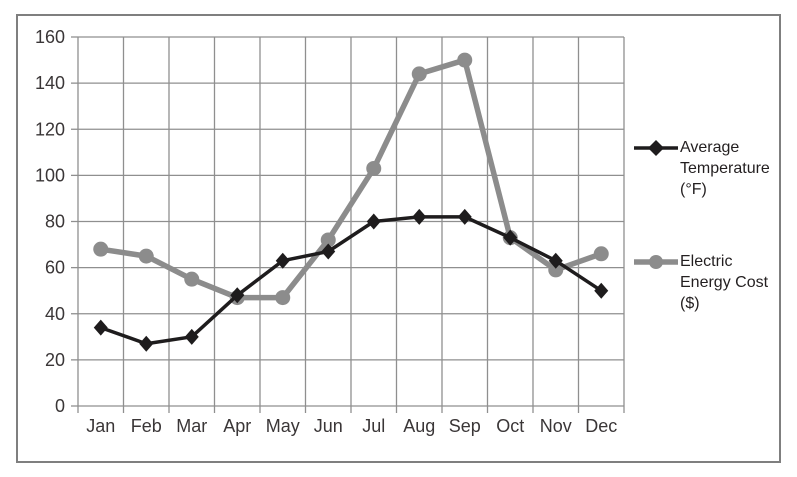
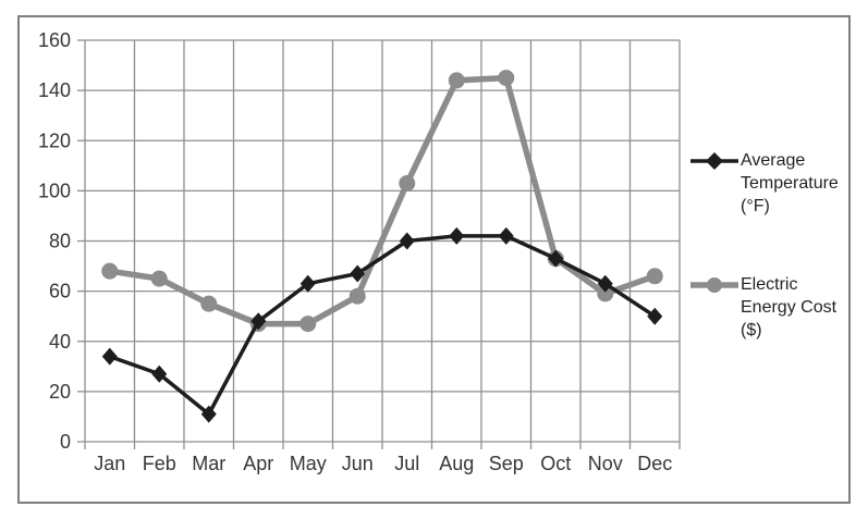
Average Temperature (°F)/Mar: 30 -> 11
Electric Energy Cost ($)/Jun: 72 -> 58
Electric Energy Cost ($)/Sep: 150 -> 145
